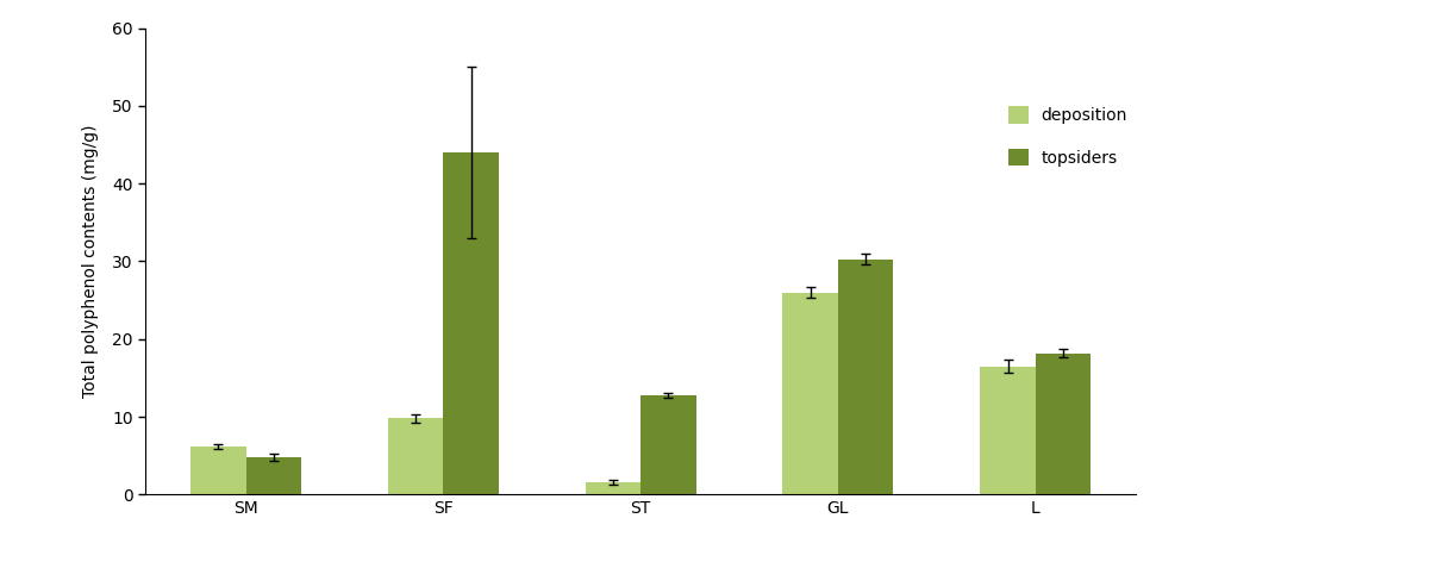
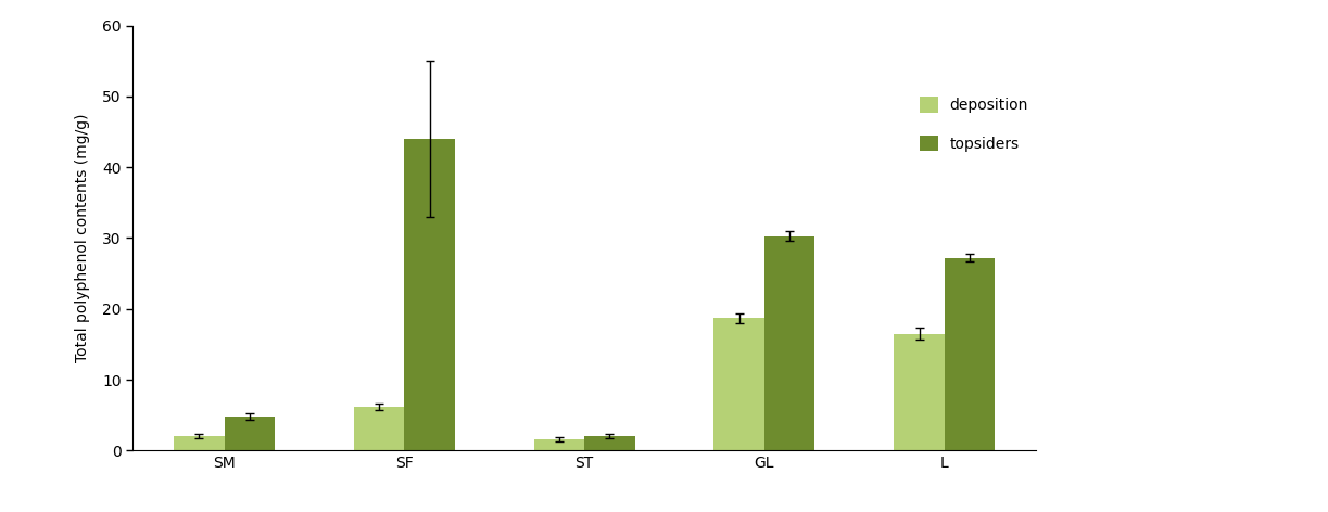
deposition/SM: 6.2 -> 2.0
deposition/SF: 9.8 -> 6.2
topsiders/ST: 12.8 -> 2.1
deposition/GL: 26.0 -> 18.7
topsiders/L: 18.2 -> 27.2
